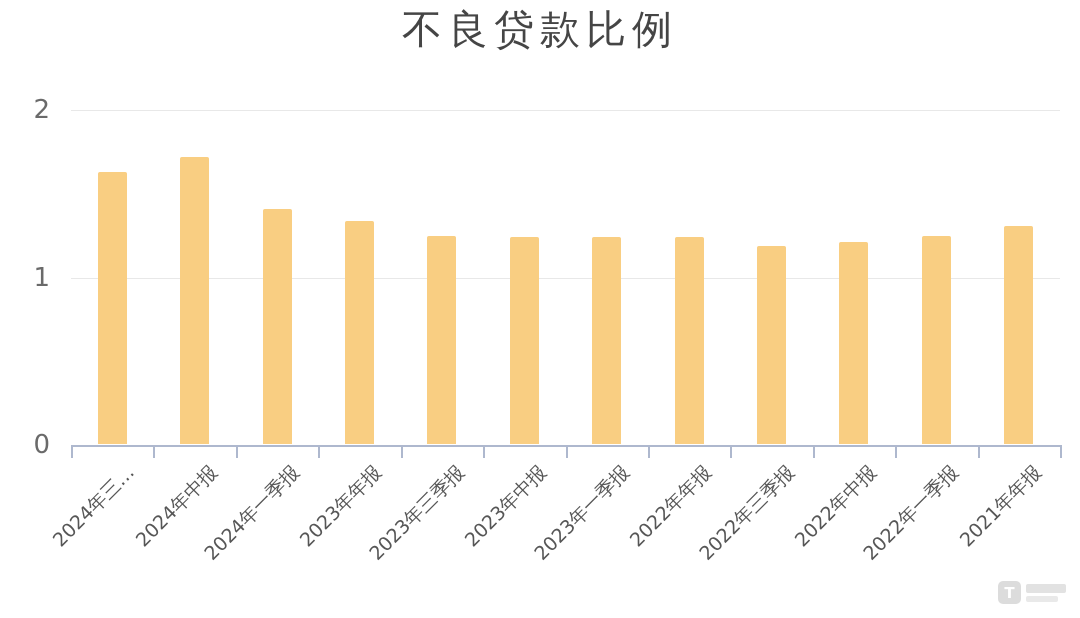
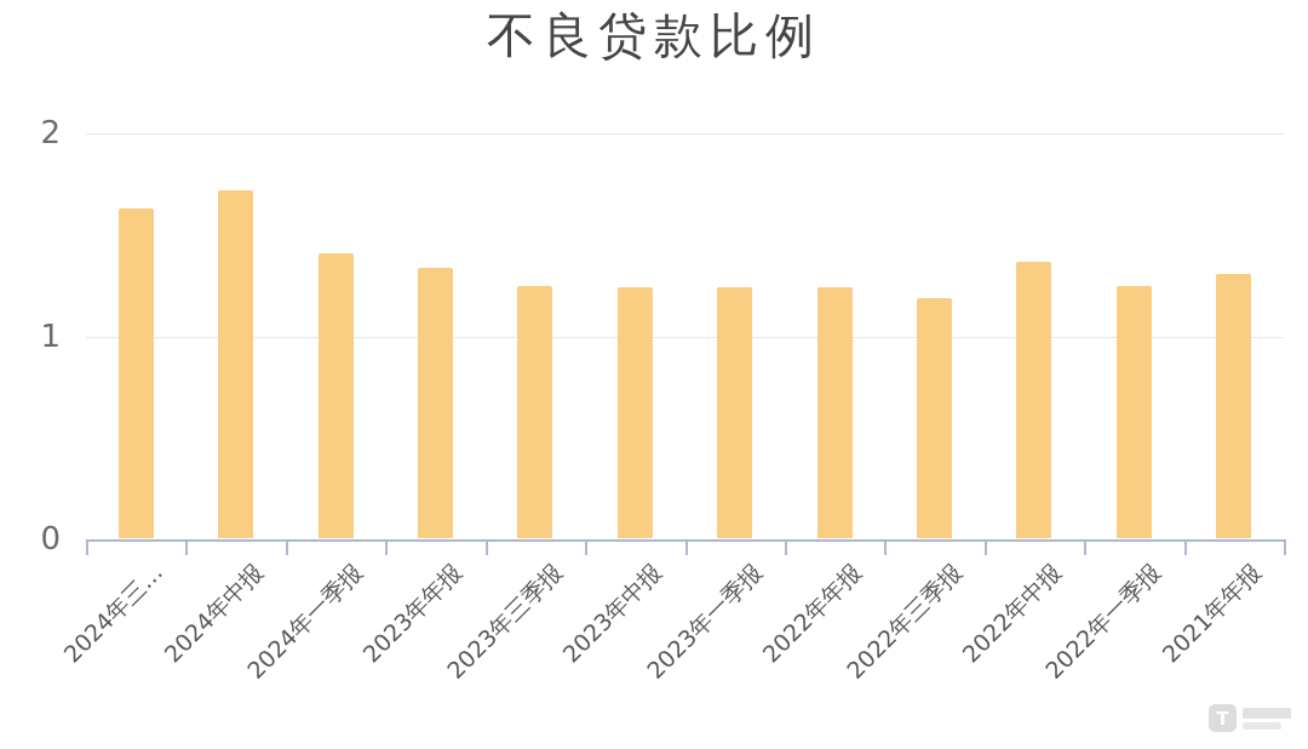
2022年中报: 1.21 -> 1.37
